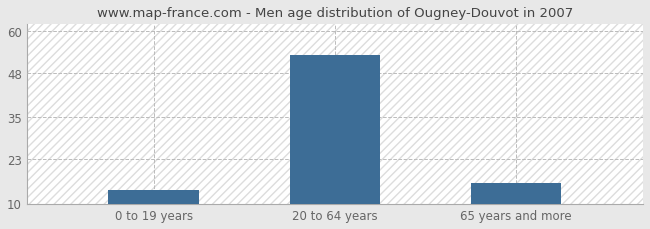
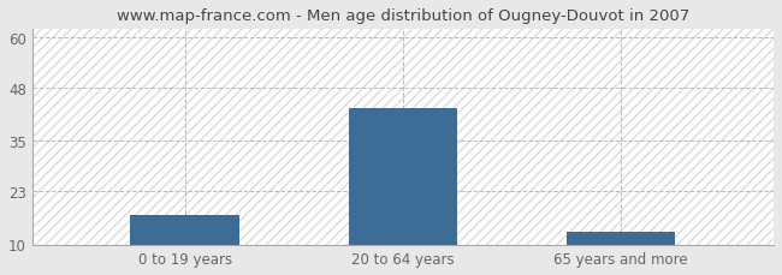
0 to 19 years: 14 -> 17
20 to 64 years: 53 -> 43
65 years and more: 16 -> 13
